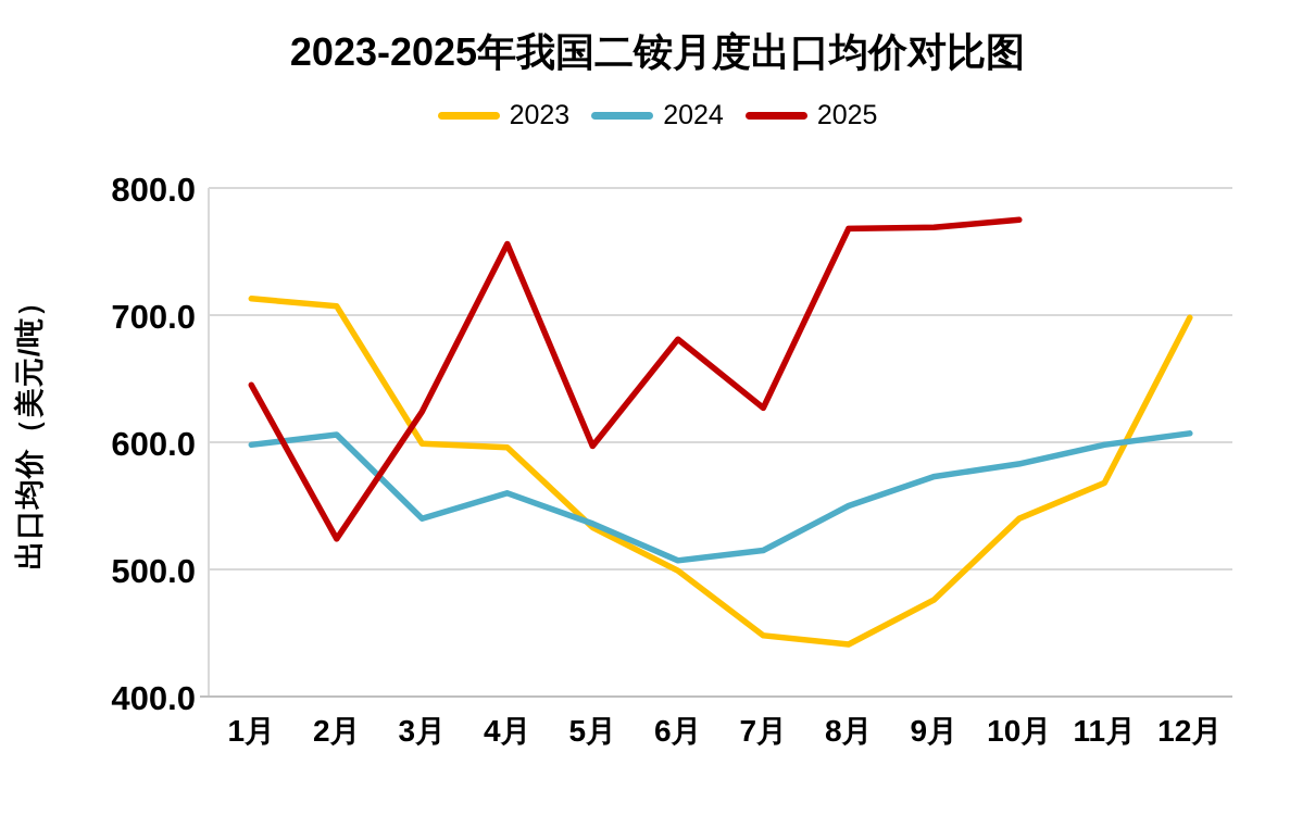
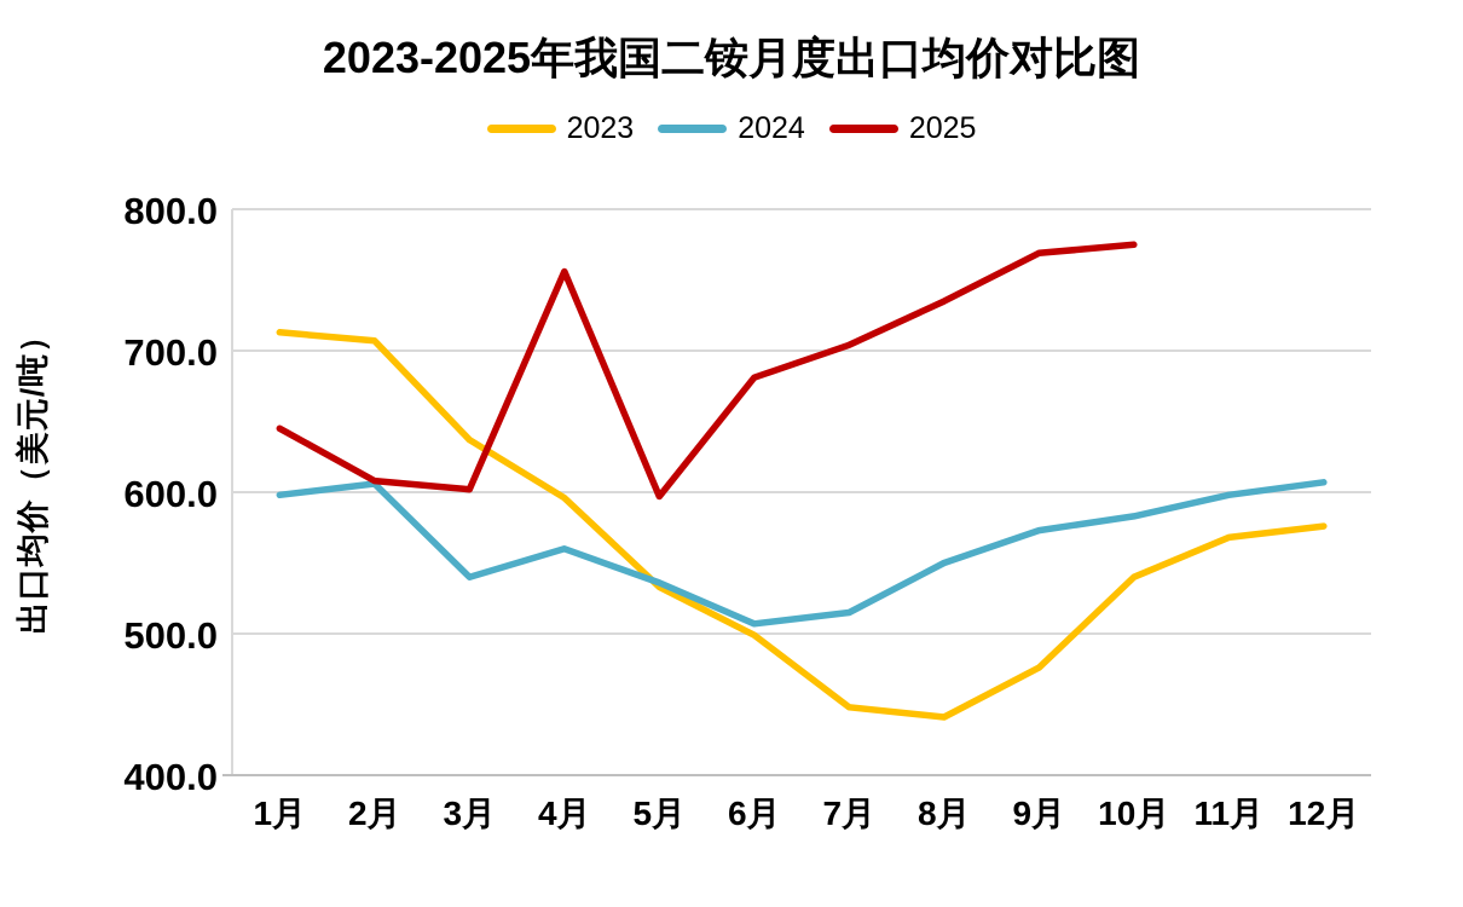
2025/2月: 524 -> 608
2023/3月: 599 -> 637
2025/3月: 624 -> 602
2025/7月: 627 -> 704
2025/8月: 768 -> 735
2023/12月: 698 -> 576
